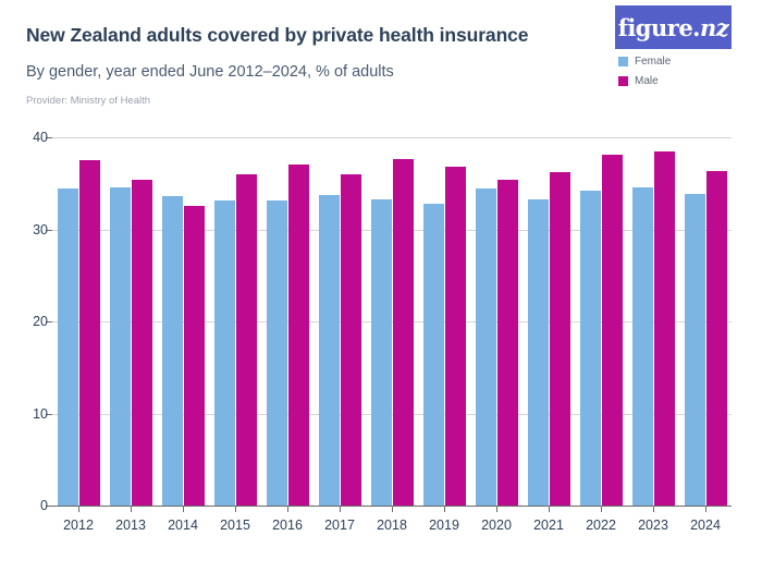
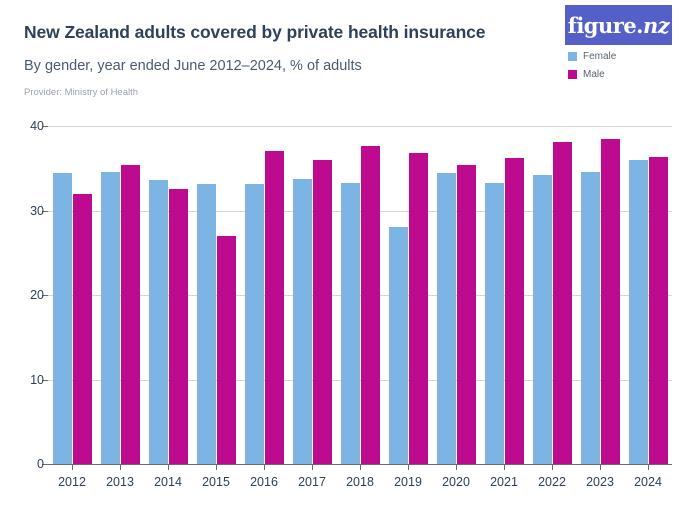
Male/2012: 38 -> 32
Male/2015: 36 -> 27
Female/2019: 33 -> 28
Female/2024: 34 -> 36
